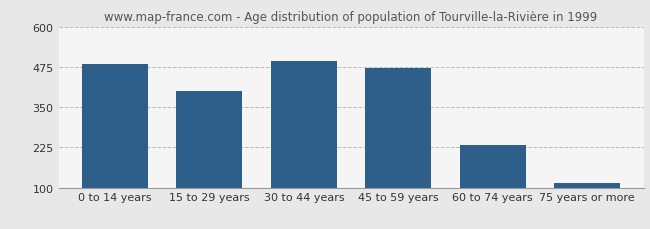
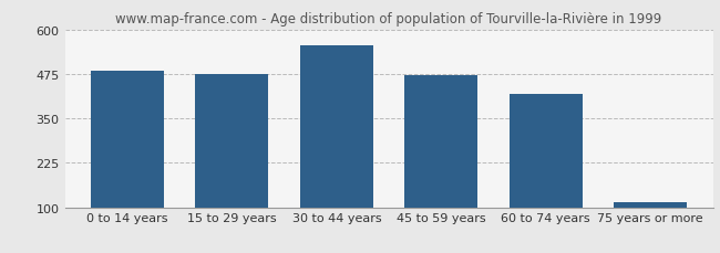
15 to 29 years: 400 -> 475
30 to 44 years: 492 -> 555
60 to 74 years: 233 -> 420
